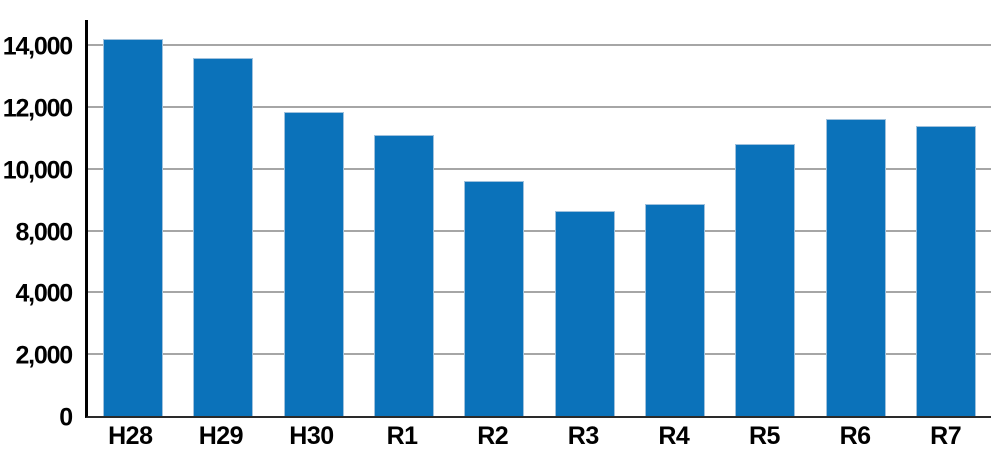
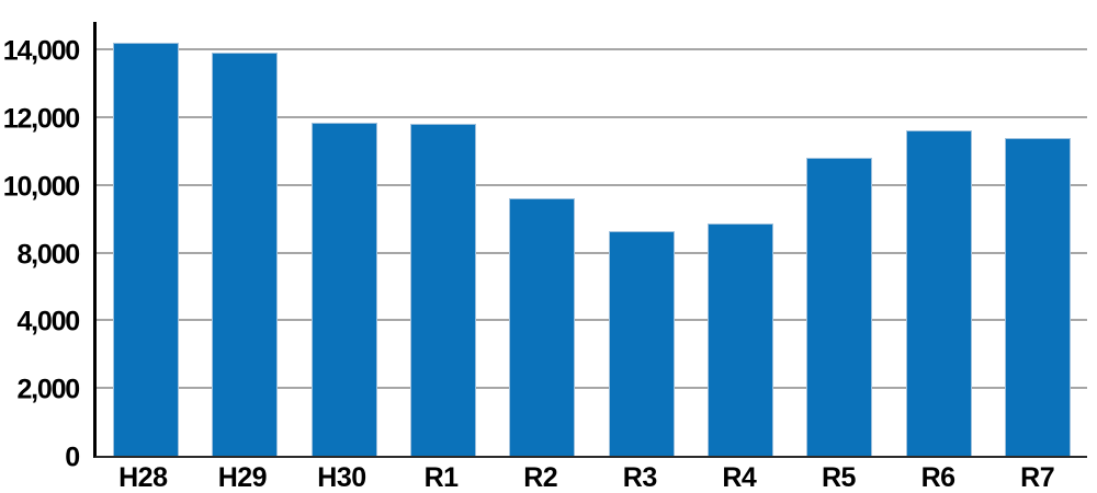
H29: 13600 -> 13900
R1: 11100 -> 11800
